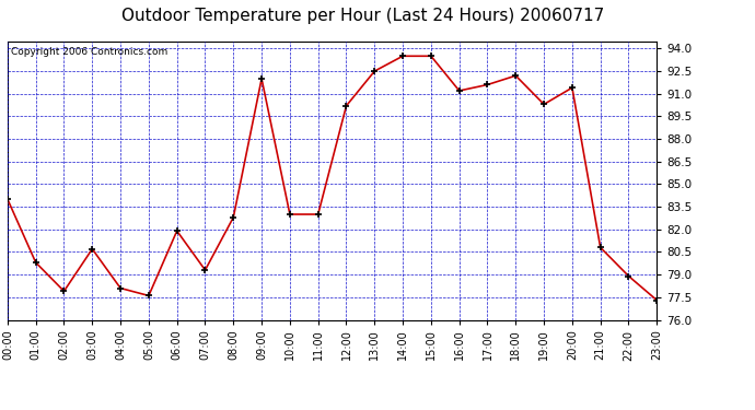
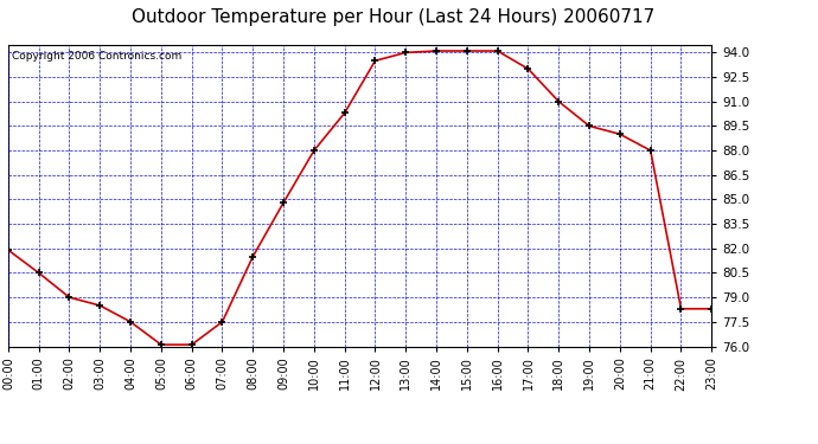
00:00: 84.0 -> 81.9
01:00: 79.8 -> 80.5
02:00: 77.9 -> 79.0
03:00: 80.7 -> 78.5
04:00: 78.1 -> 77.5
05:00: 77.6 -> 76.1
06:00: 81.9 -> 76.1
07:00: 79.3 -> 77.5
08:00: 82.8 -> 81.5
09:00: 92.0 -> 84.8
10:00: 83.0 -> 88.0
11:00: 83.0 -> 90.3
12:00: 90.2 -> 93.5
13:00: 92.5 -> 94.0
14:00: 93.5 -> 94.1
15:00: 93.5 -> 94.1
16:00: 91.2 -> 94.1
17:00: 91.6 -> 93.0
18:00: 92.2 -> 91.0
19:00: 90.3 -> 89.5
20:00: 91.4 -> 89.0
21:00: 80.8 -> 88.0
22:00: 78.9 -> 78.3
23:00: 77.3 -> 78.3
